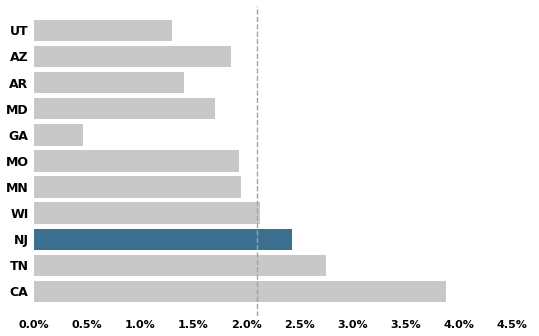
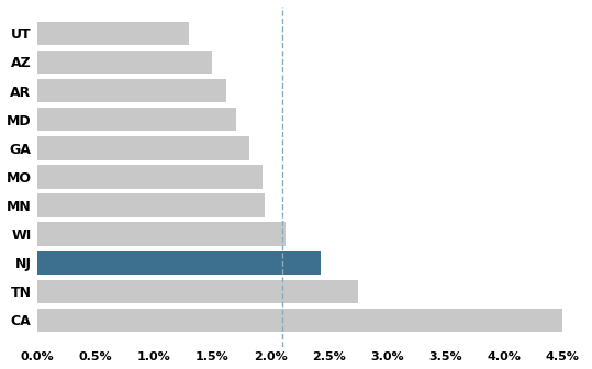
AZ: 1.85% -> 1.50%
AR: 1.41% -> 1.62%
GA: 0.46% -> 1.82%
CA: 3.88% -> 4.50%
